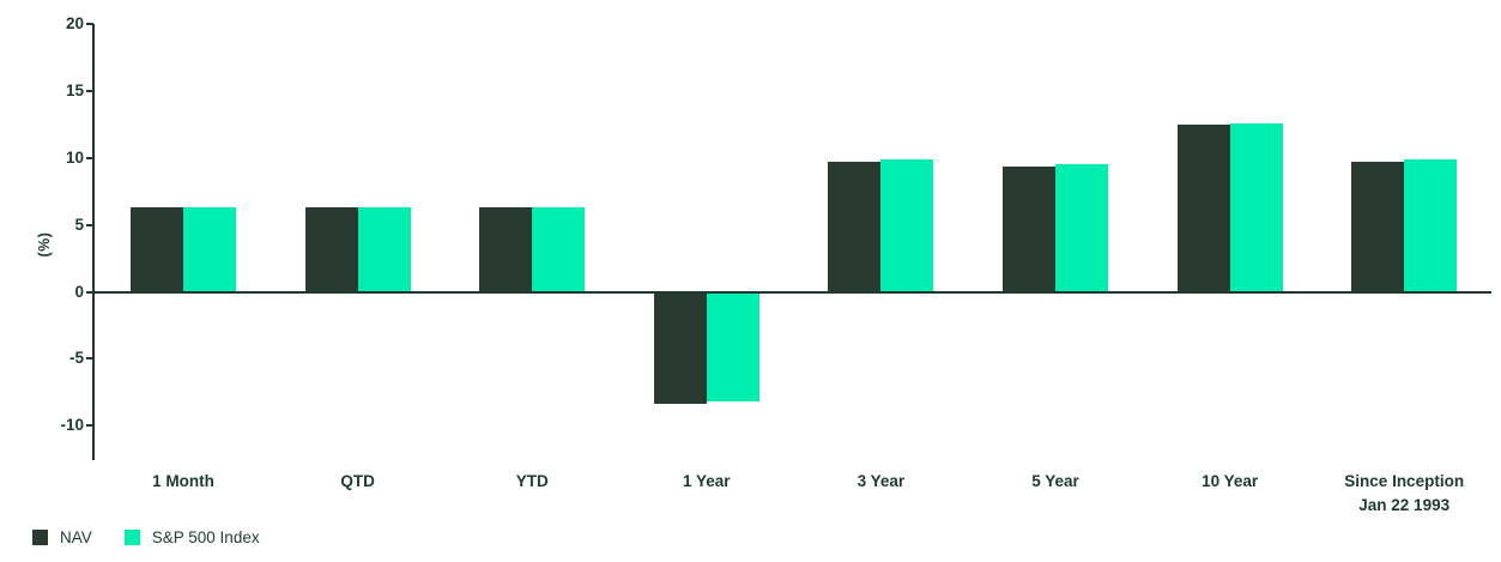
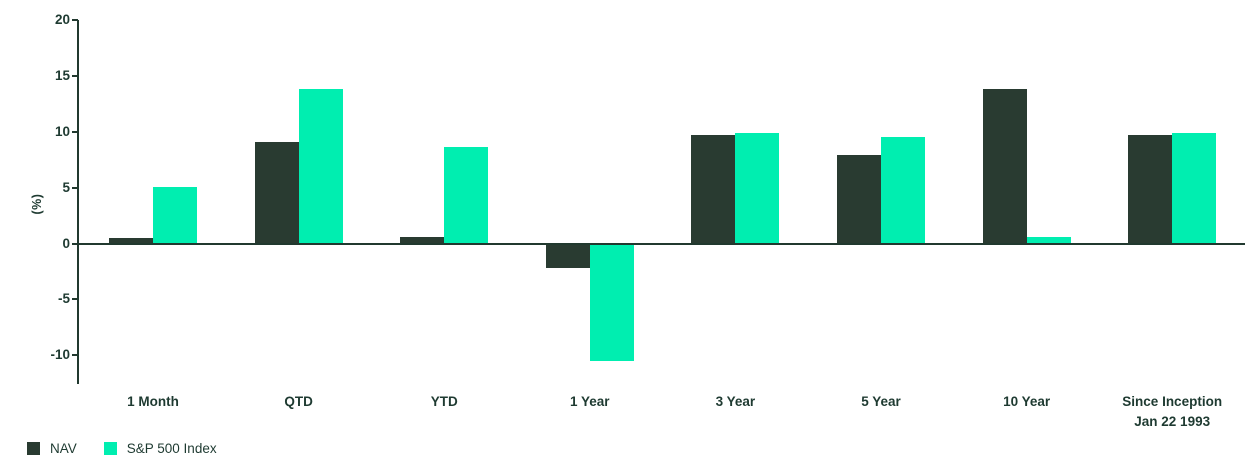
NAV/1 Month: 6.3 -> 0.5
S&P 500 Index/1 Month: 6.3 -> 5.1
NAV/QTD: 6.3 -> 9.1
S&P 500 Index/QTD: 6.3 -> 13.8
NAV/YTD: 6.3 -> 0.6
S&P 500 Index/YTD: 6.3 -> 8.6
NAV/1 Year: -8.4 -> -2.2
S&P 500 Index/1 Year: -8.2 -> -10.5
NAV/5 Year: 9.4 -> 7.9
NAV/10 Year: 12.5 -> 13.8
S&P 500 Index/10 Year: 12.6 -> 0.6
